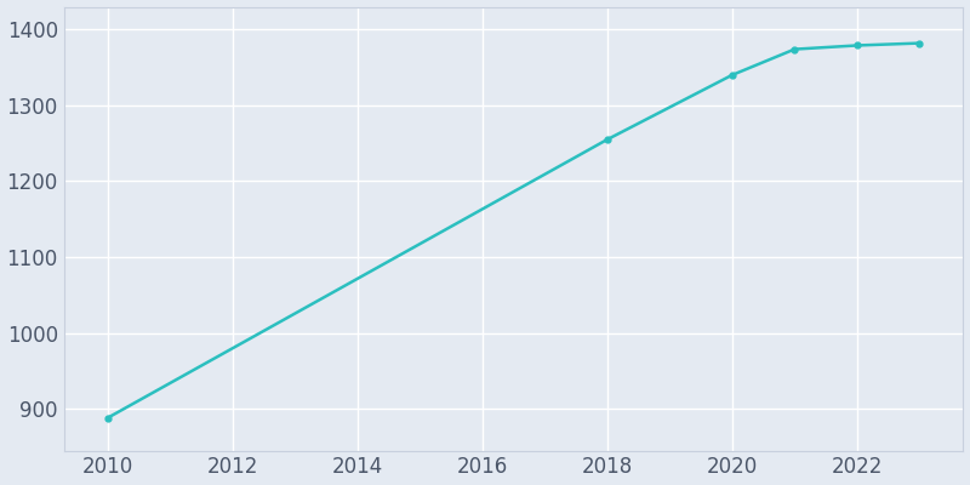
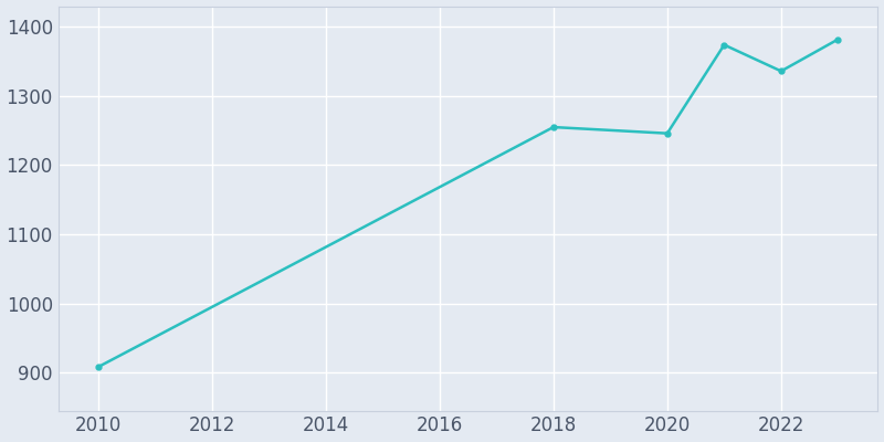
2010: 888 -> 908
2020: 1340 -> 1246
2022: 1379 -> 1336
